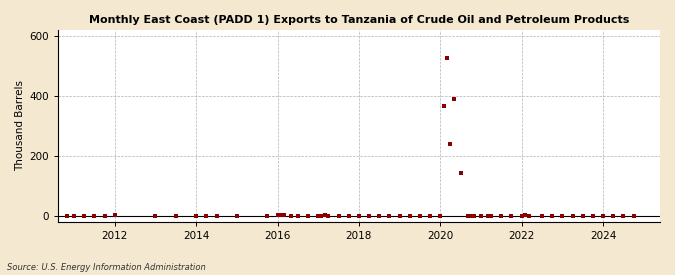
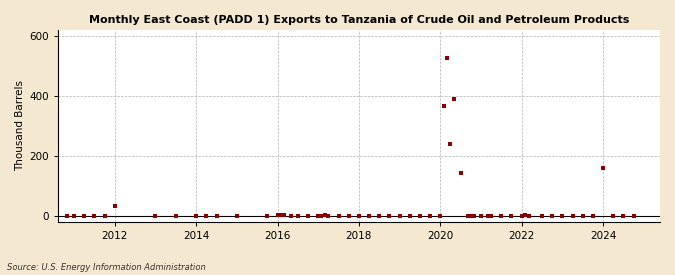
2012: 4 -> 35
2024: 2 -> 160
